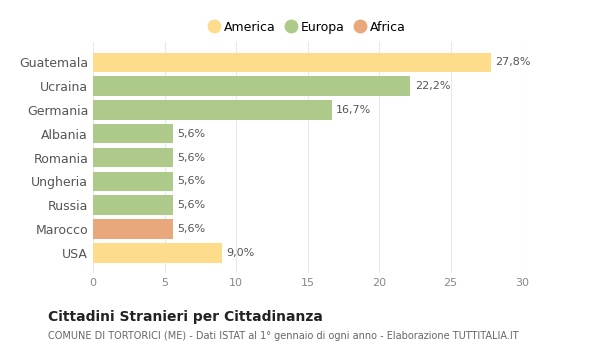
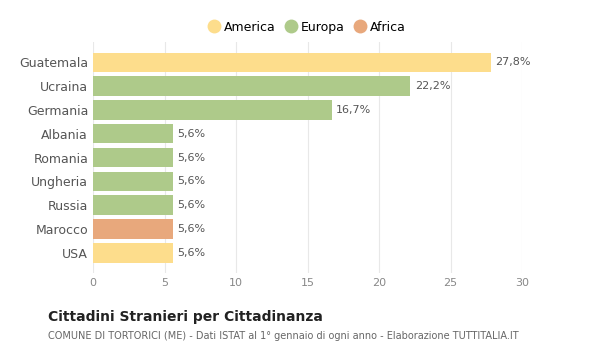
USA: 9,0% -> 5,6%
